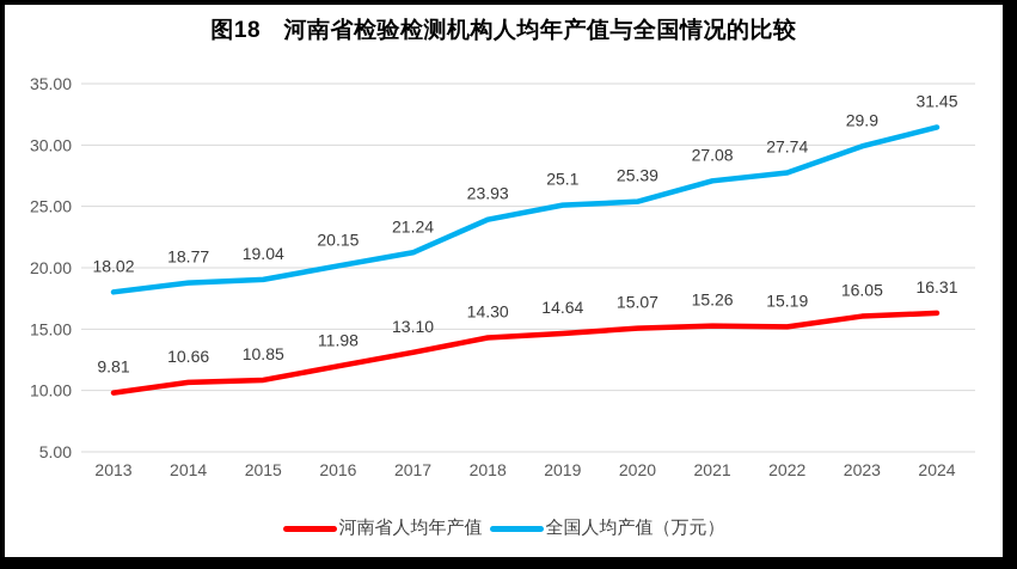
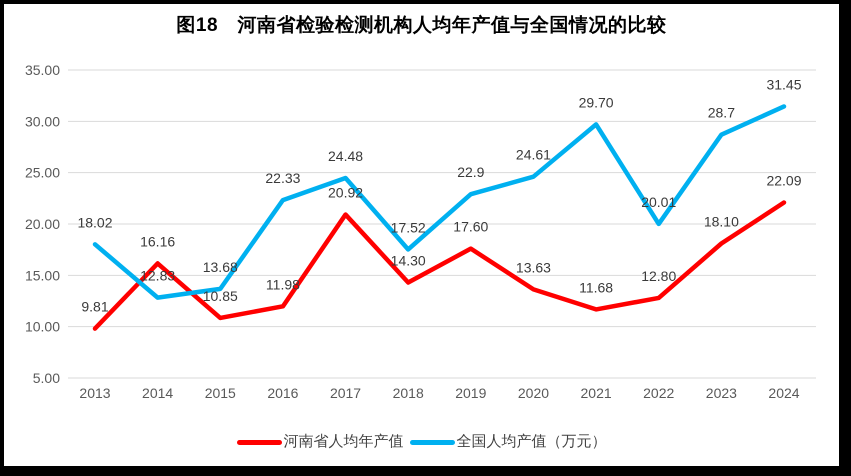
河南省人均年产值/2014: 10.66 -> 16.16
全国人均产值（万元）/2014: 18.77 -> 12.83
全国人均产值（万元）/2015: 19.04 -> 13.68
全国人均产值（万元）/2016: 20.15 -> 22.33
河南省人均年产值/2017: 13.10 -> 20.92
全国人均产值（万元）/2017: 21.24 -> 24.48
全国人均产值（万元）/2018: 23.93 -> 17.52
河南省人均年产值/2019: 14.64 -> 17.60
全国人均产值（万元）/2019: 25.1 -> 22.9
河南省人均年产值/2020: 15.07 -> 13.63
全国人均产值（万元）/2020: 25.39 -> 24.61
河南省人均年产值/2021: 15.26 -> 11.68
全国人均产值（万元）/2021: 27.08 -> 29.70
河南省人均年产值/2022: 15.19 -> 12.80
全国人均产值（万元）/2022: 27.74 -> 20.01
河南省人均年产值/2023: 16.05 -> 18.10
全国人均产值（万元）/2023: 29.9 -> 28.7
河南省人均年产值/2024: 16.31 -> 22.09
